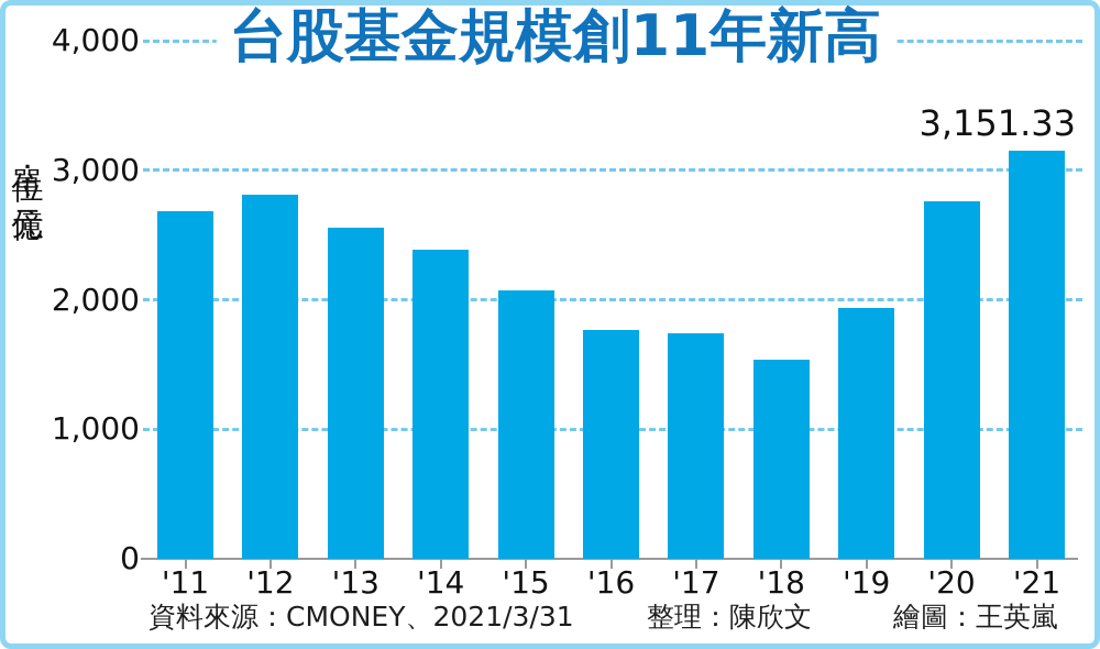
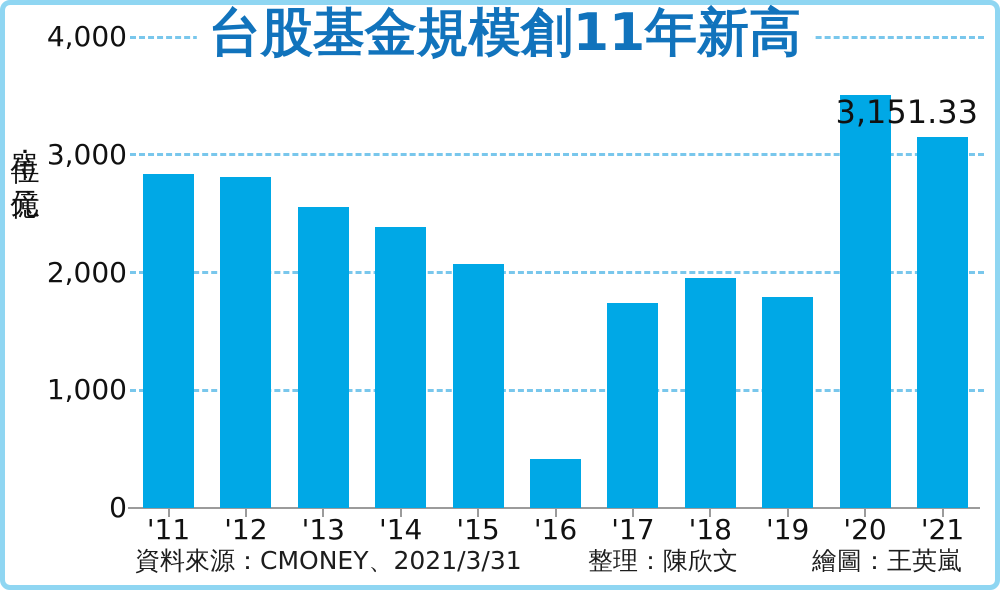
'11: 2680 -> 2840
'16: 1760 -> 420
'18: 1540 -> 1950
'19: 1940 -> 1790
'20: 2760 -> 3510
